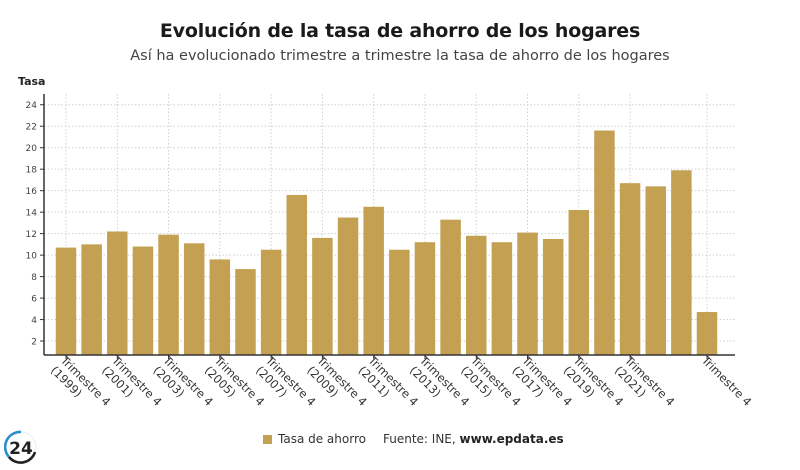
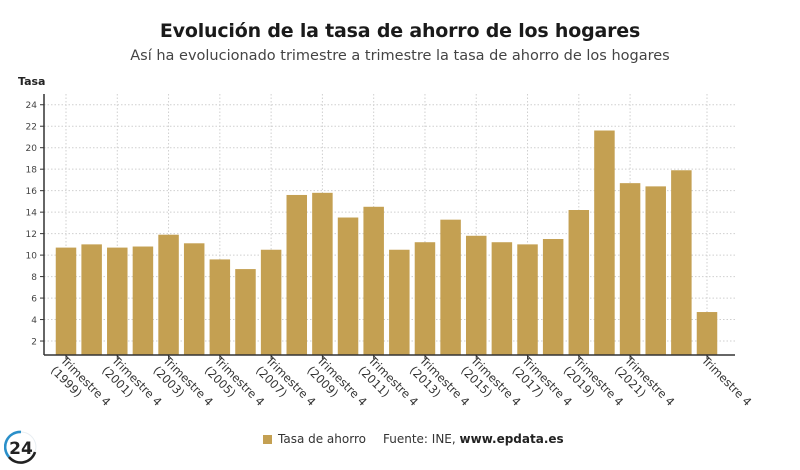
Trimestre 4 (2001): 12.2 -> 10.7
Trimestre 4 (2009): 11.6 -> 15.8
Trimestre 4 (2017): 12.1 -> 11.0
